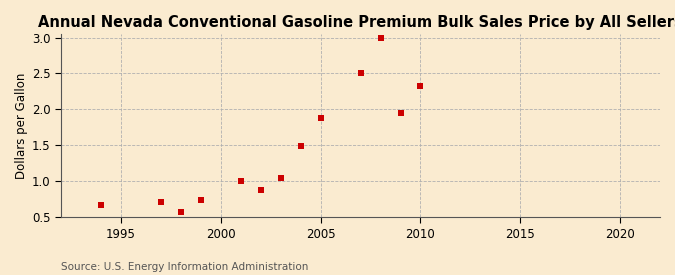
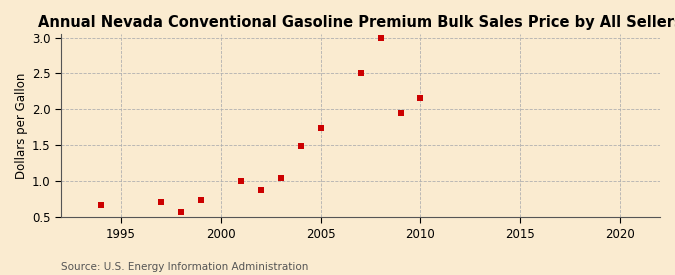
2005: 1.88 -> 1.74
2010: 2.33 -> 2.16
